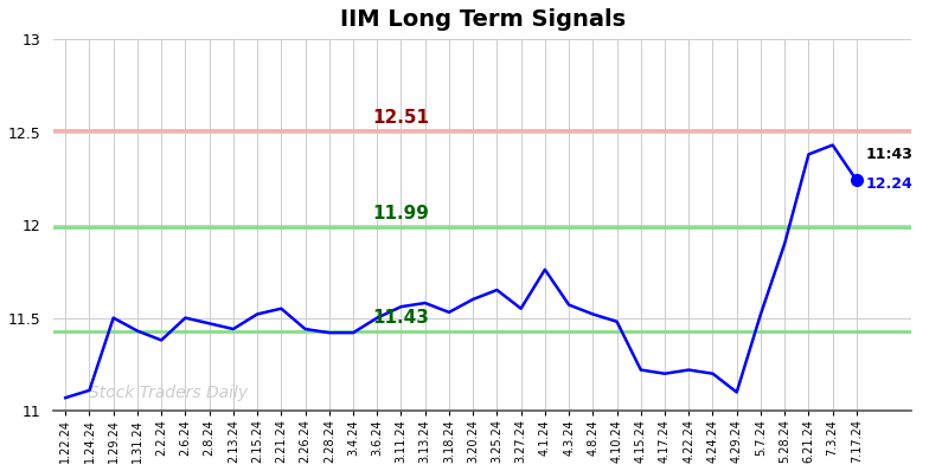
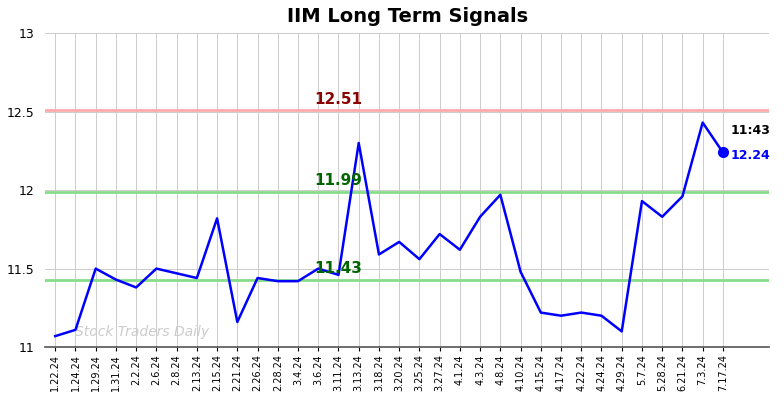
2.15.24: 11.52 -> 11.82
2.21.24: 11.55 -> 11.16
3.11.24: 11.56 -> 11.46
3.13.24: 11.58 -> 12.30
3.18.24: 11.53 -> 11.59
3.20.24: 11.60 -> 11.67
3.25.24: 11.65 -> 11.56
3.27.24: 11.55 -> 11.72
4.1.24: 11.76 -> 11.62
4.3.24: 11.57 -> 11.83
4.8.24: 11.52 -> 11.97
5.7.24: 11.52 -> 11.93
5.28.24: 11.90 -> 11.83
6.21.24: 12.38 -> 11.96
